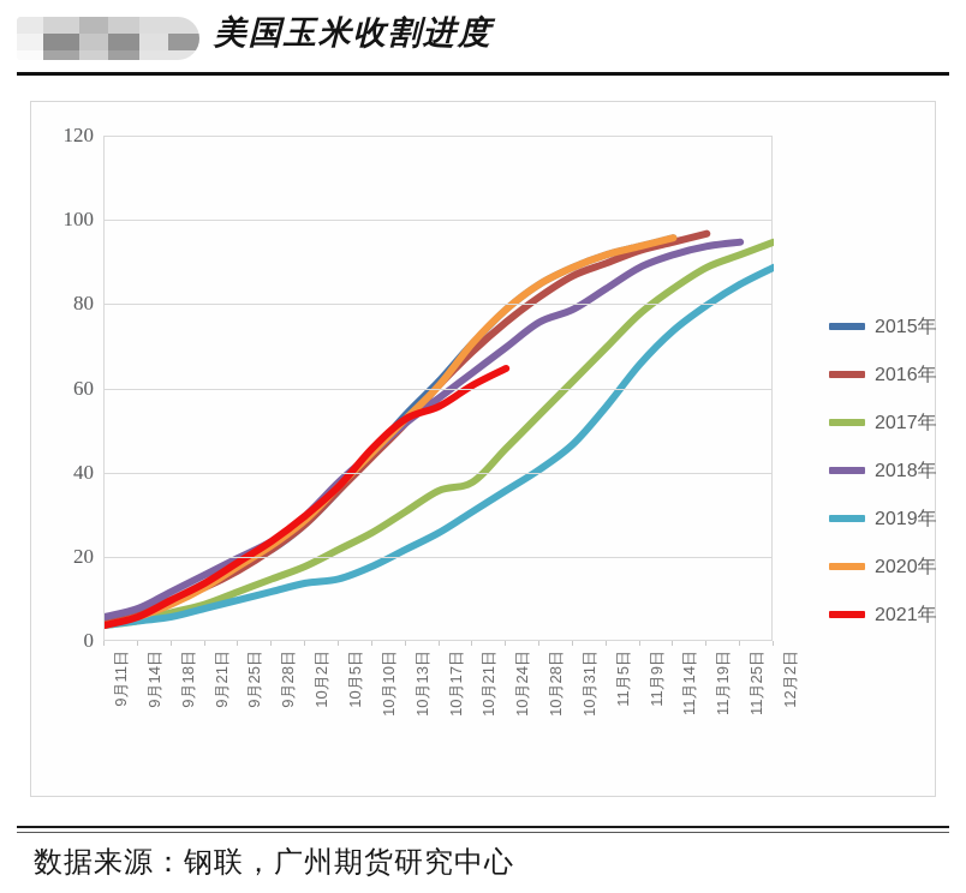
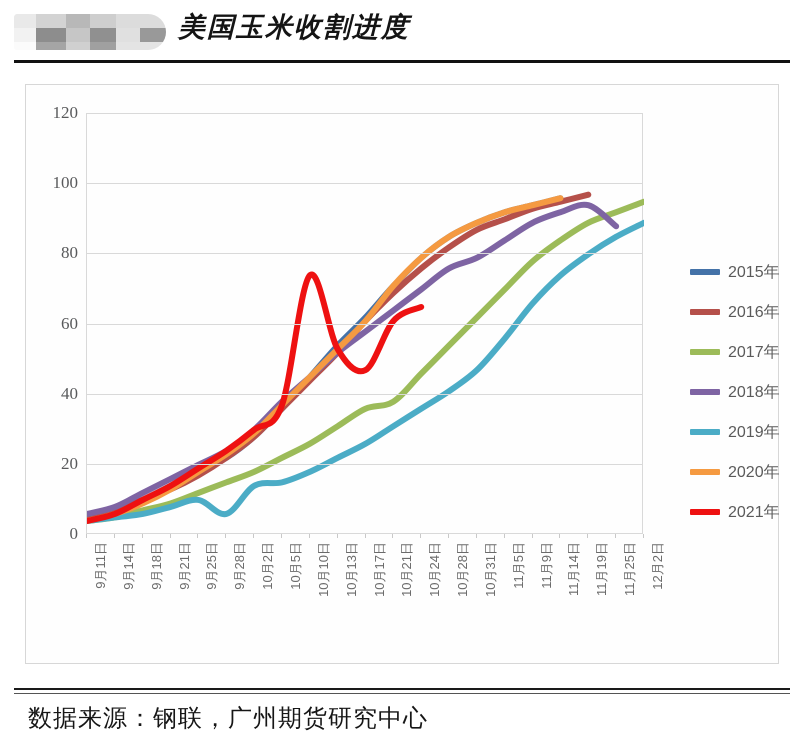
2019年/9月28日: 12 -> 6
2021年/10月10日: 46 -> 74
2021年/10月17日: 56 -> 47
2018年/11月25日: 95 -> 88
